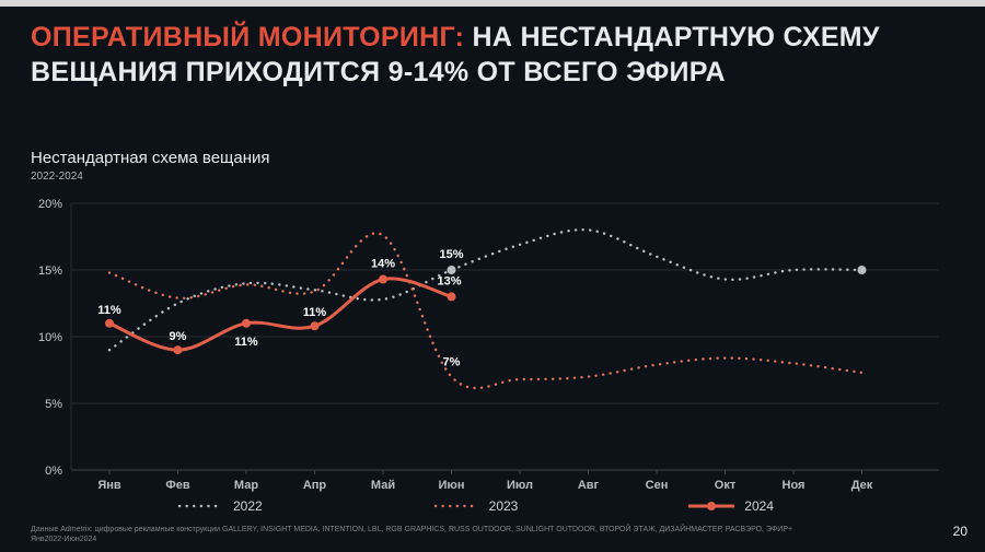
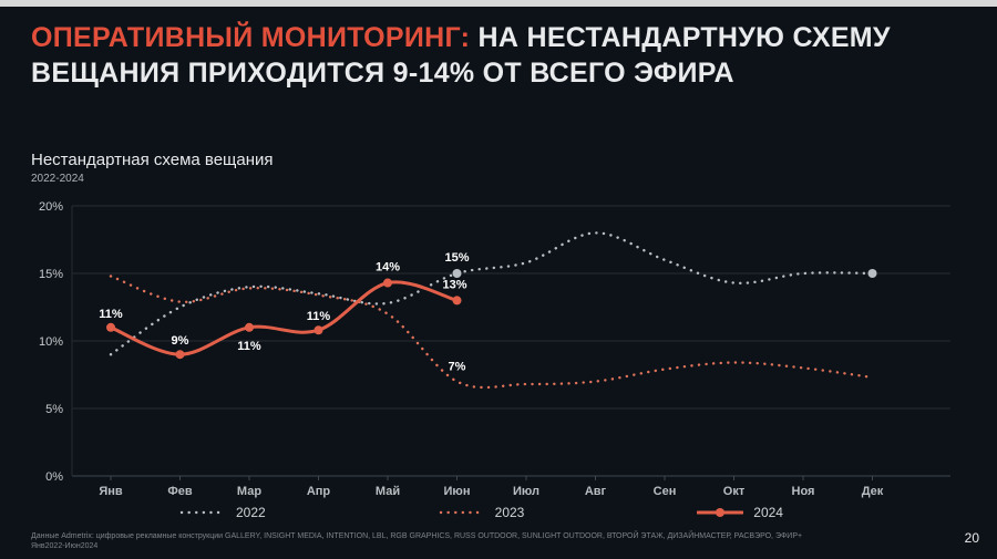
2023/Май: 17.6% -> 12.0%
2022/Июл: 16.9% -> 15.8%
